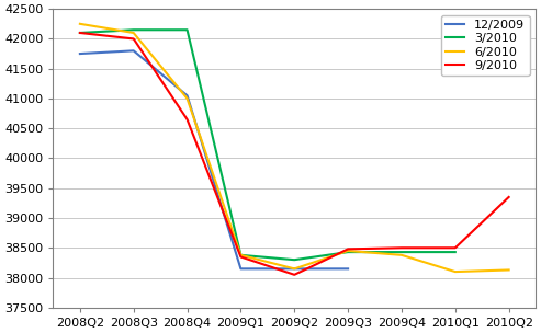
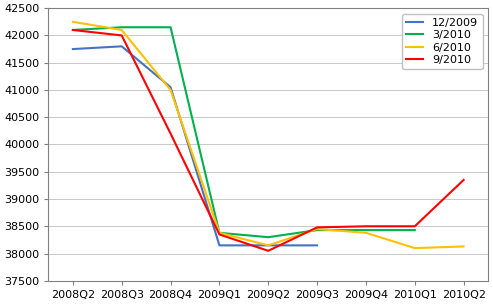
9/2010/2008Q4: 40650 -> 40200
